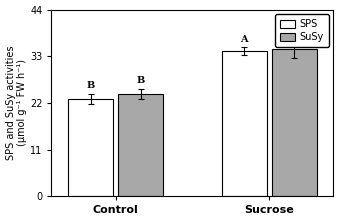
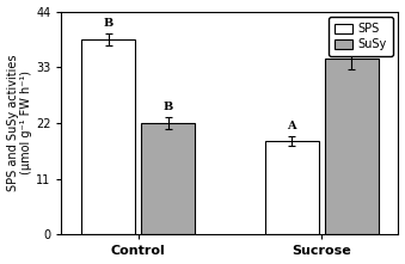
SPS/Control: 23.0 -> 38.5
SuSy/Control: 24.2 -> 22.0
SPS/Sucrose: 34.2 -> 18.5
